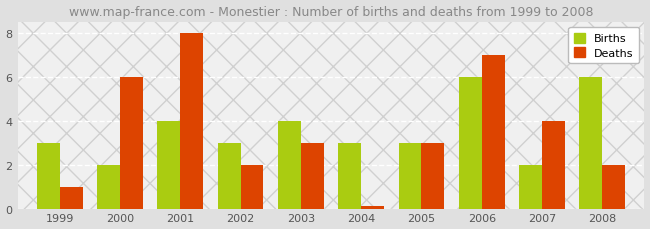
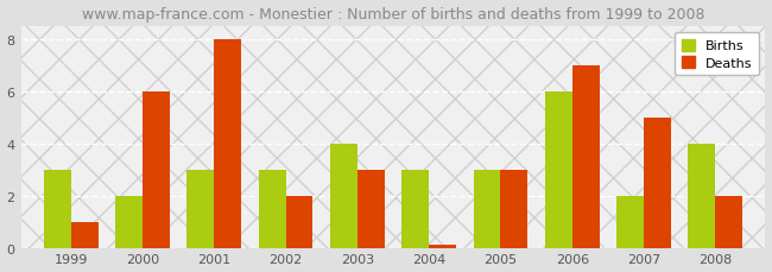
Births/2001: 4 -> 3
Deaths/2007: 4.0 -> 5.0
Births/2008: 6 -> 4
